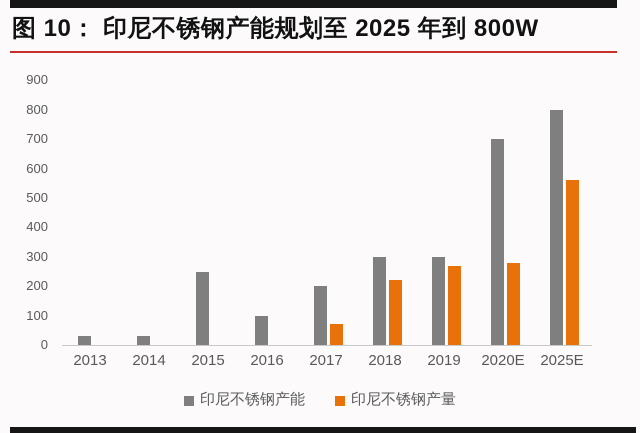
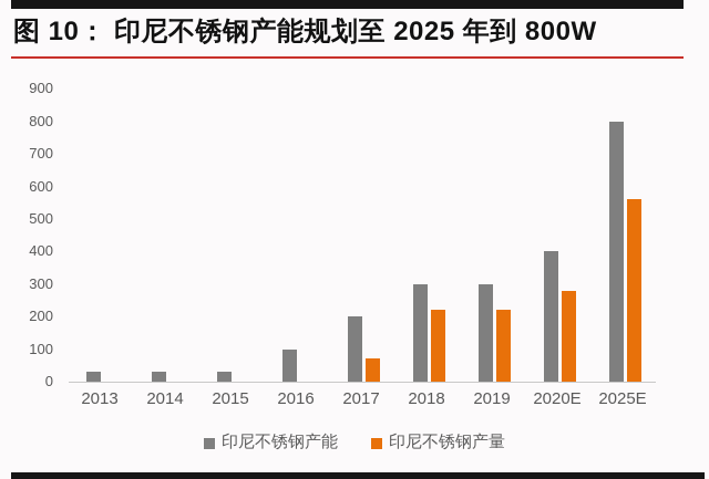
印尼不锈钢产能/2015: 250 -> 30
印尼不锈钢产量/2019: 270 -> 220
印尼不锈钢产能/2020E: 700 -> 400
